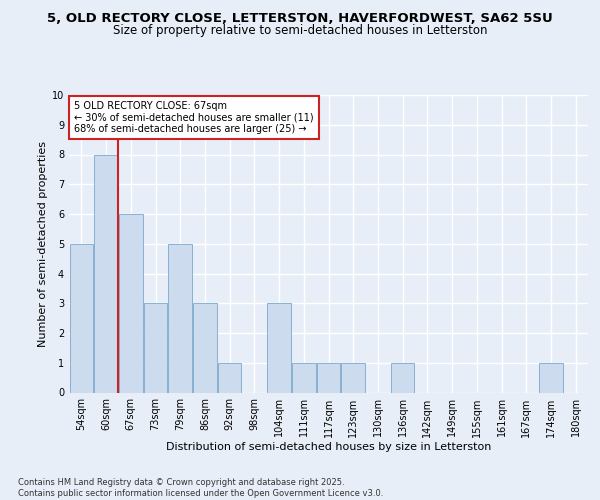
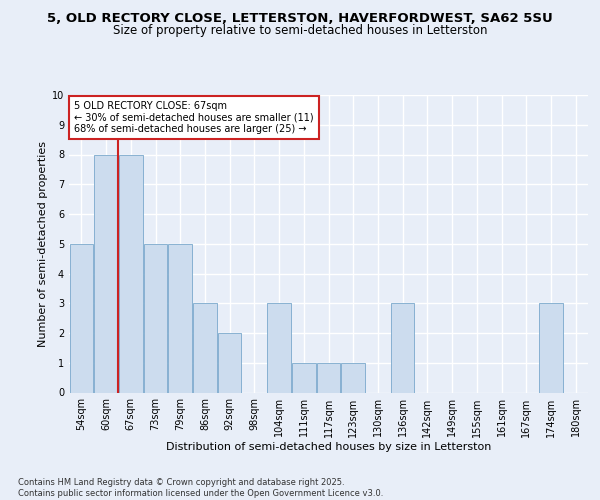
67sqm: 6 -> 8
73sqm: 3 -> 5
92sqm: 1 -> 2
136sqm: 1 -> 3
174sqm: 1 -> 3
